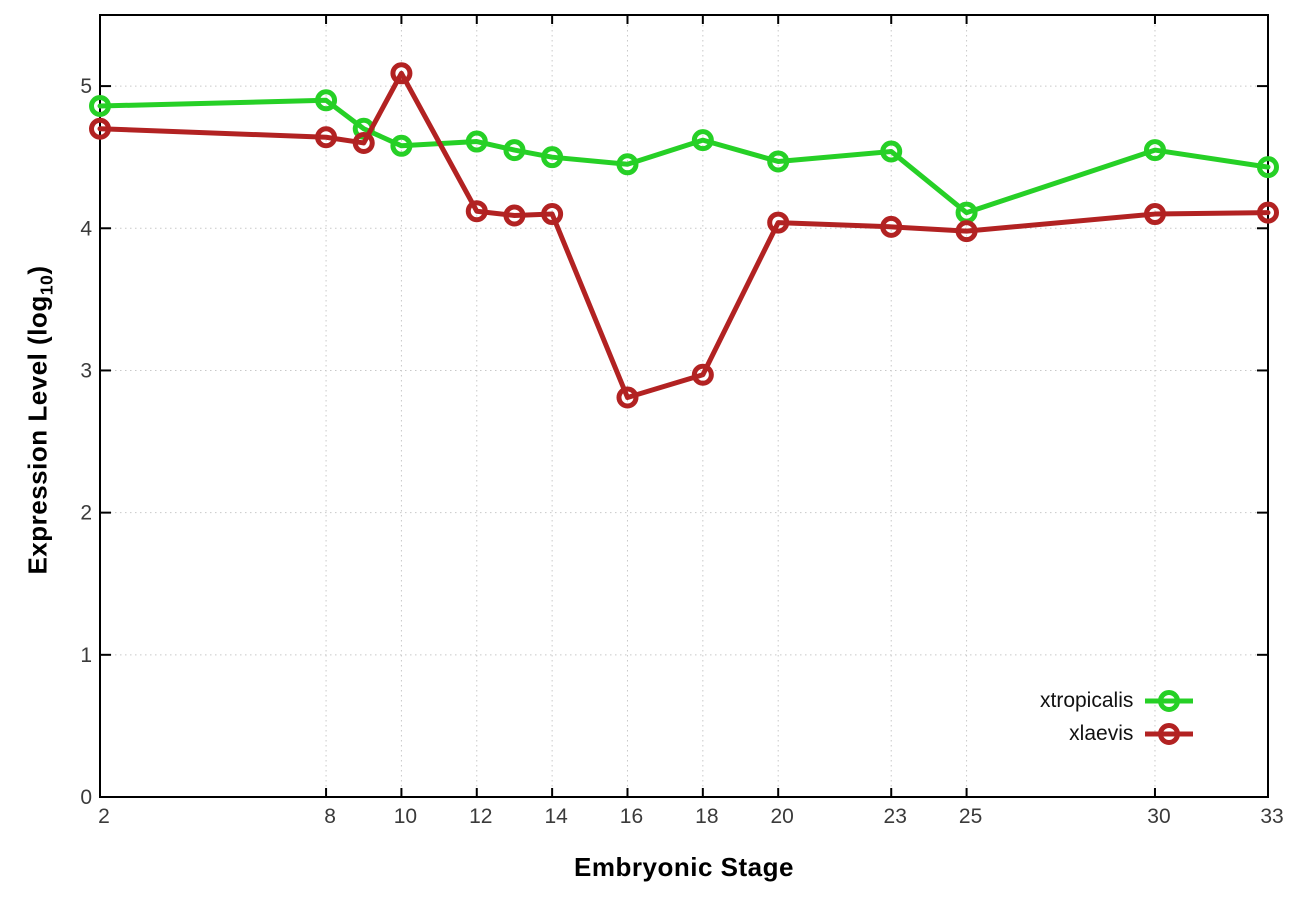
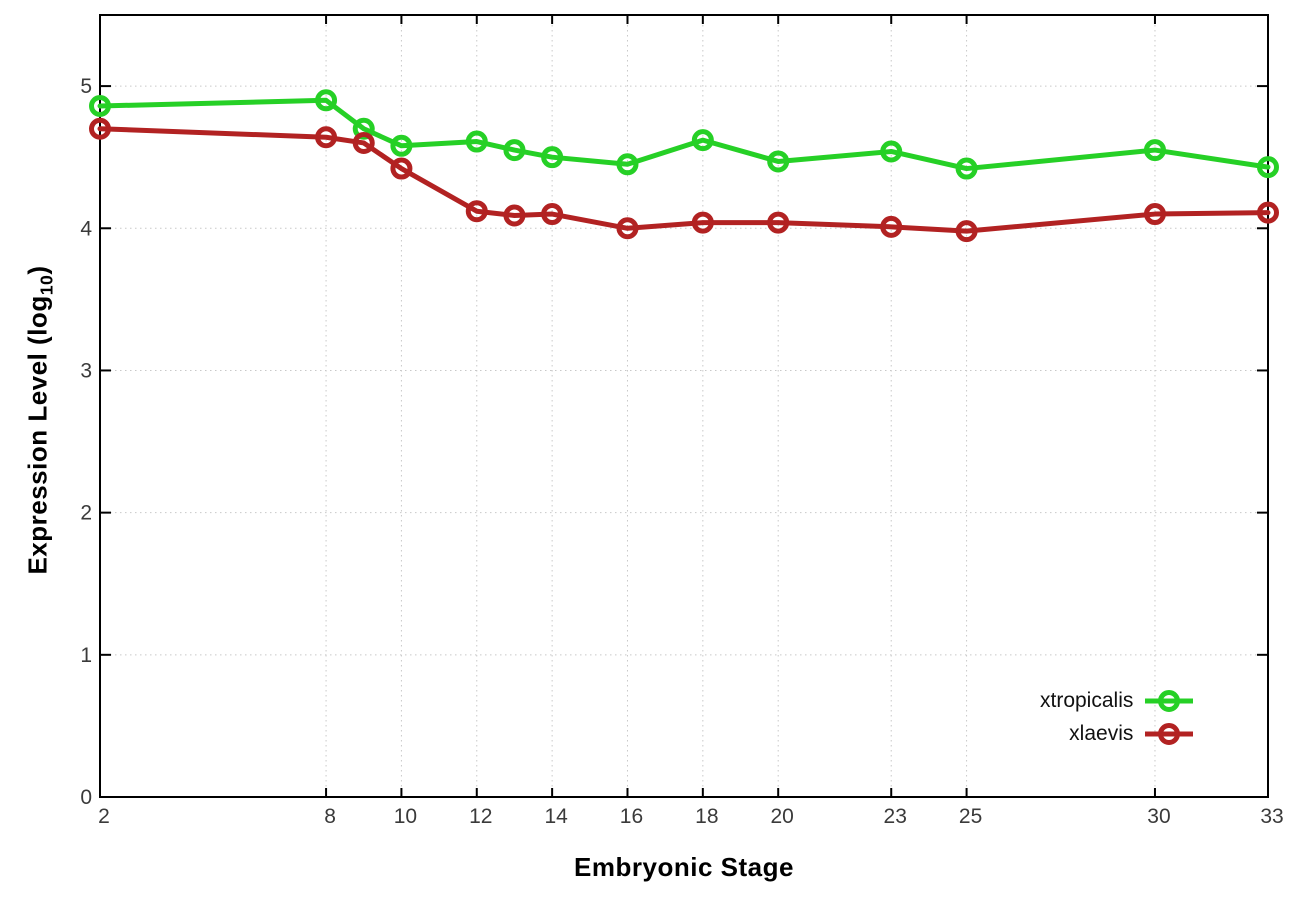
xlaevis/10: 5.09 -> 4.42
xlaevis/16: 2.81 -> 4.00
xlaevis/18: 2.97 -> 4.04
xtropicalis/25: 4.11 -> 4.42
